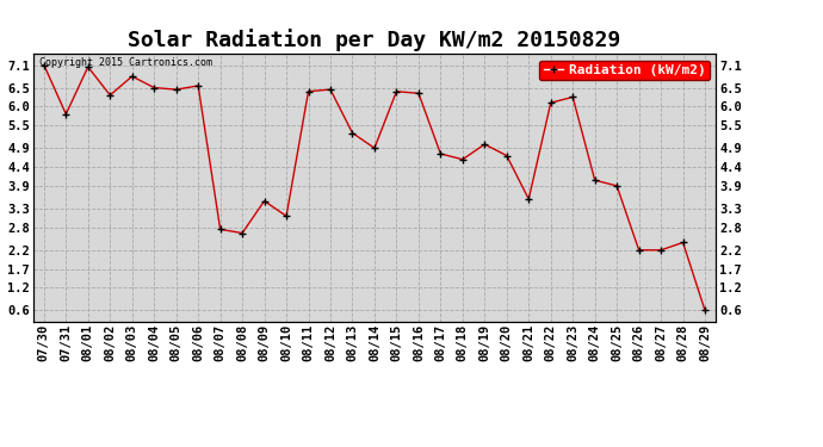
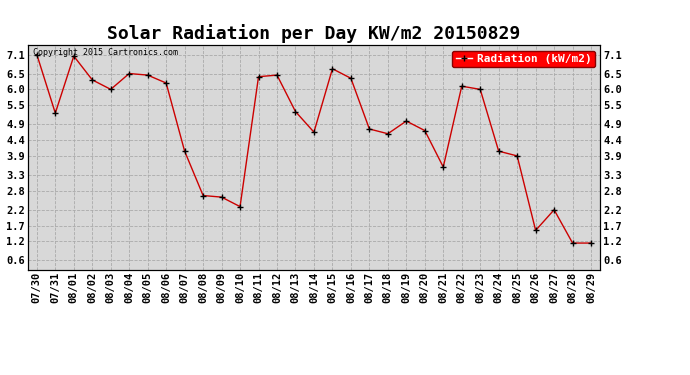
07/31: 5.80 -> 5.25
08/03: 6.80 -> 6.00
08/06: 6.55 -> 6.20
08/07: 2.75 -> 4.05
08/09: 3.50 -> 2.60
08/10: 3.10 -> 2.30
08/14: 4.90 -> 4.65
08/15: 6.40 -> 6.65
08/23: 6.25 -> 6.00
08/26: 2.20 -> 1.55
08/28: 2.40 -> 1.15
08/29: 0.60 -> 1.15
